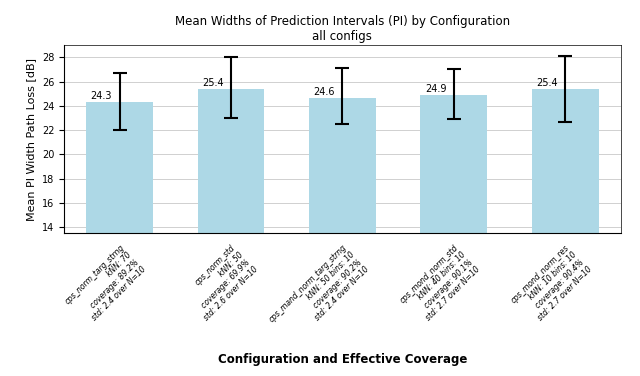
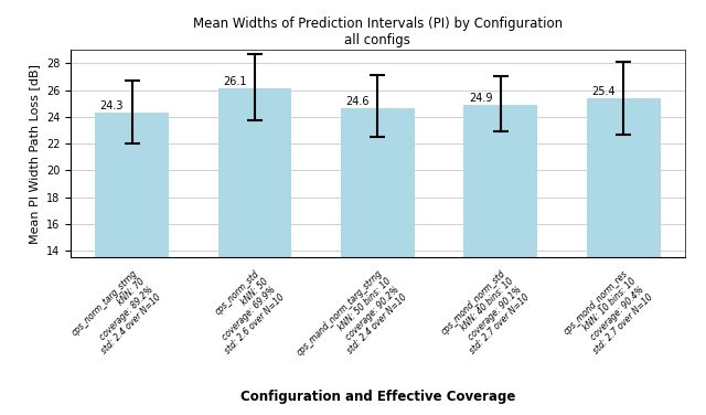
cps_norm_std kNN: 50 coverage: 69.9% std: 2.6 over N=10: 25.4 -> 26.1
